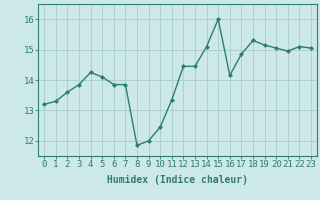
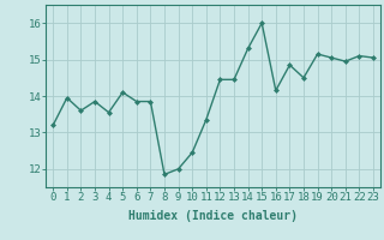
1: 13.30 -> 13.95
4: 14.25 -> 13.55
14: 15.10 -> 15.30
18: 15.30 -> 14.50
